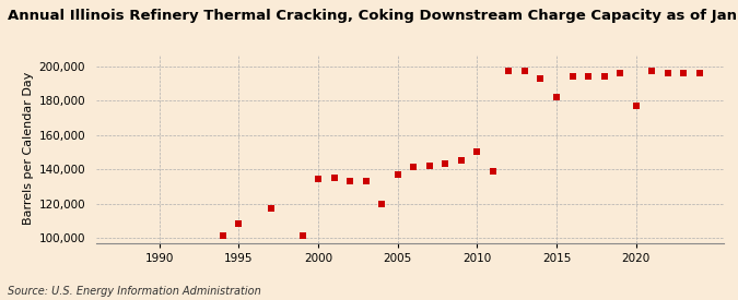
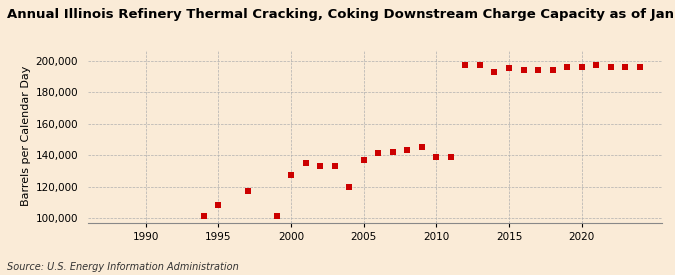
2000: 134,000 -> 127,000
2010: 150,000 -> 139,000
2015: 182,000 -> 195,000
2020: 177,000 -> 196,000
